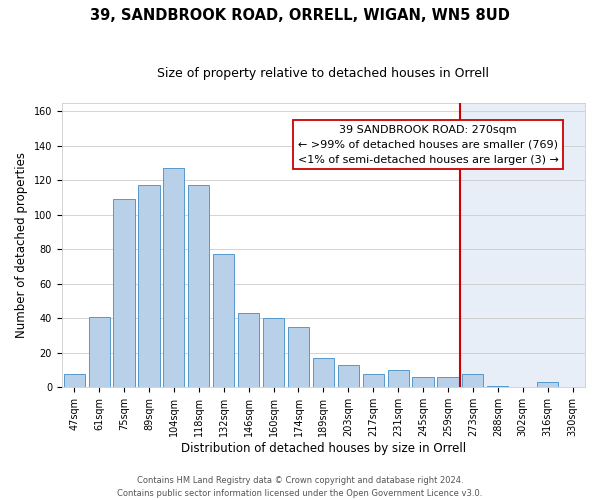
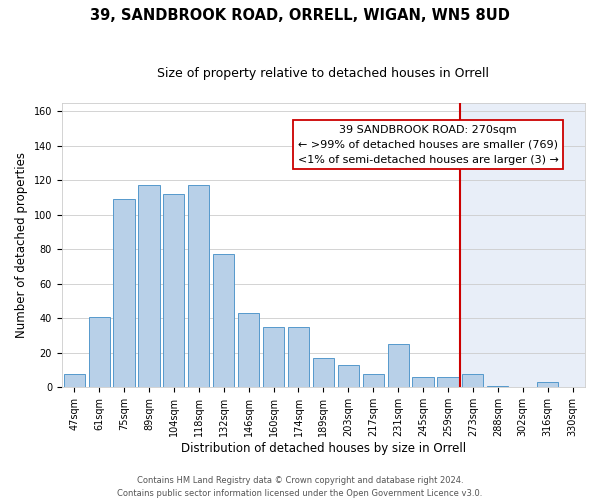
104sqm: 127 -> 112
160sqm: 40 -> 35
231sqm: 10 -> 25
